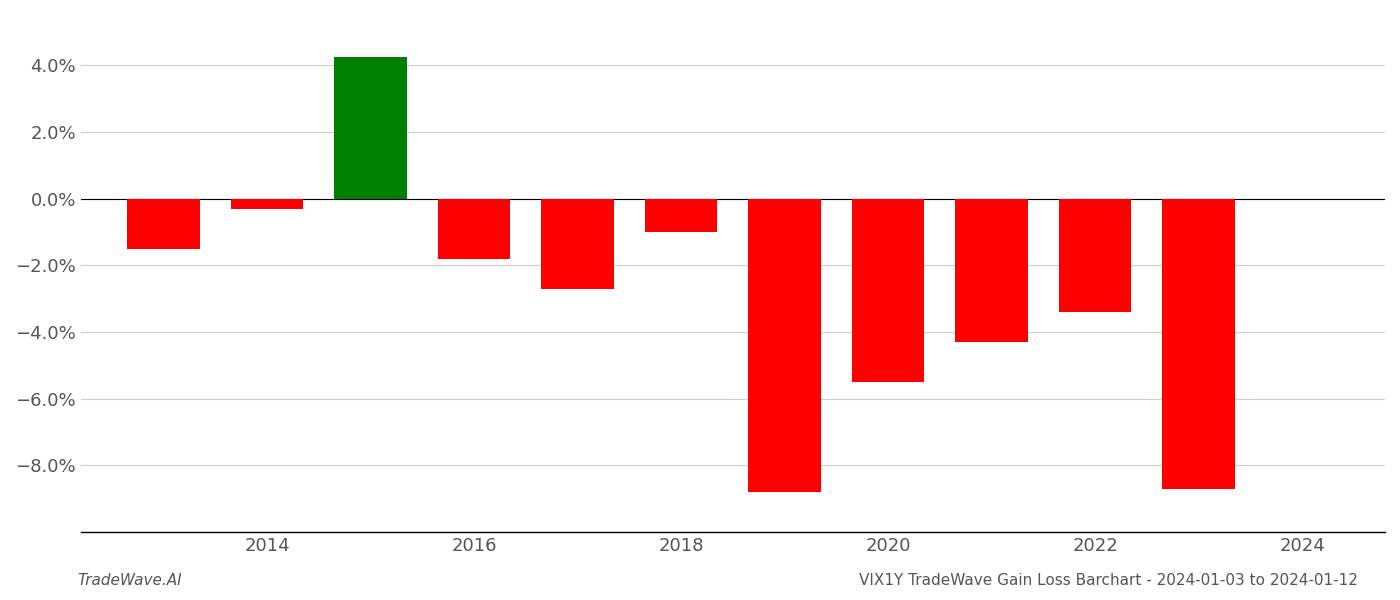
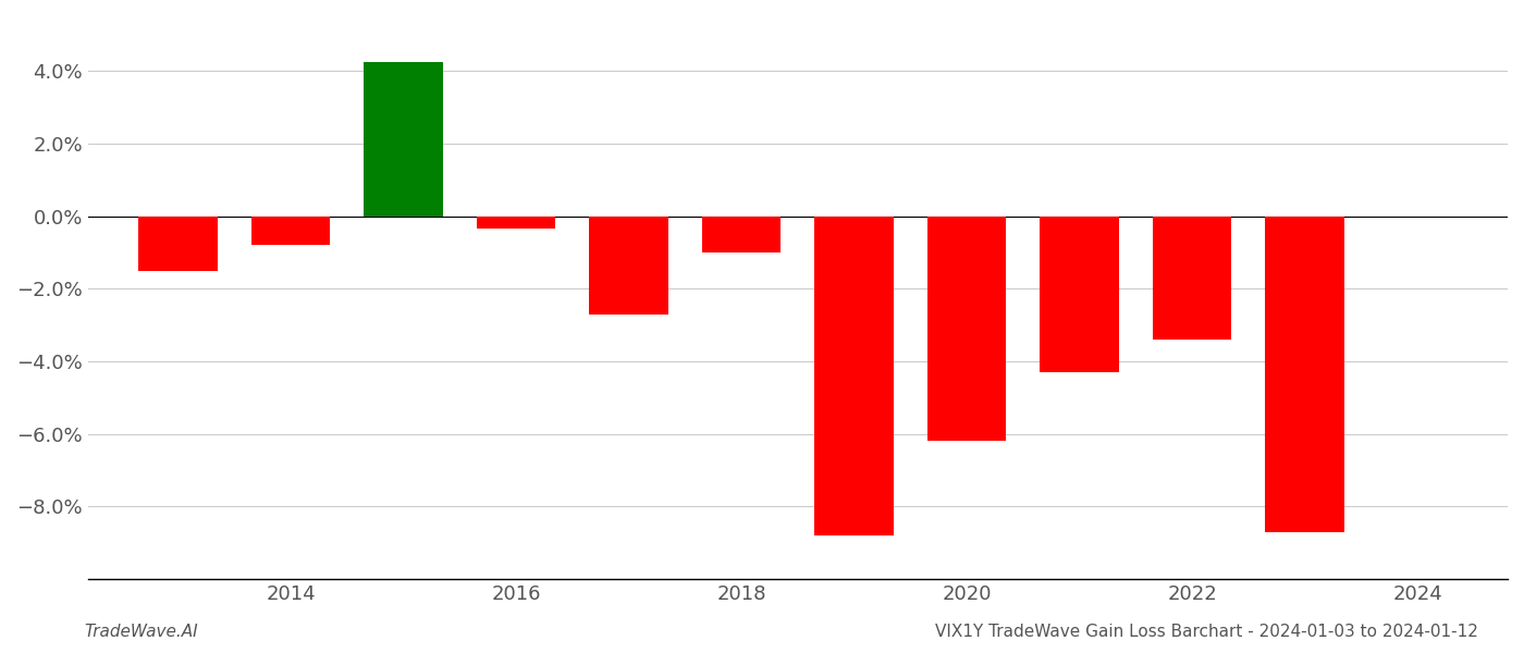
2014: -0.30% -> -0.80%
2016: -1.80% -> -0.35%
2020: -5.50% -> -6.20%
